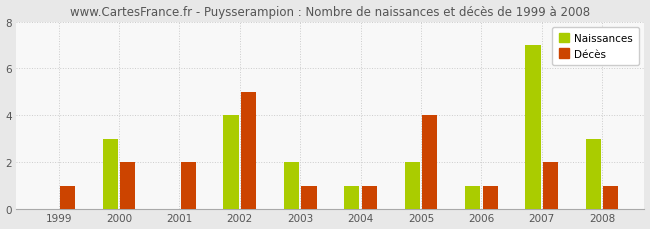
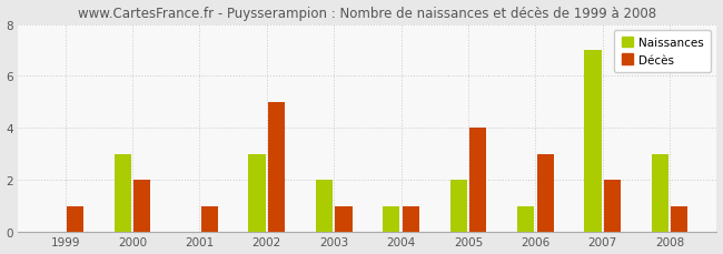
Décès/2001: 2 -> 1
Naissances/2002: 4 -> 3
Décès/2006: 1 -> 3
